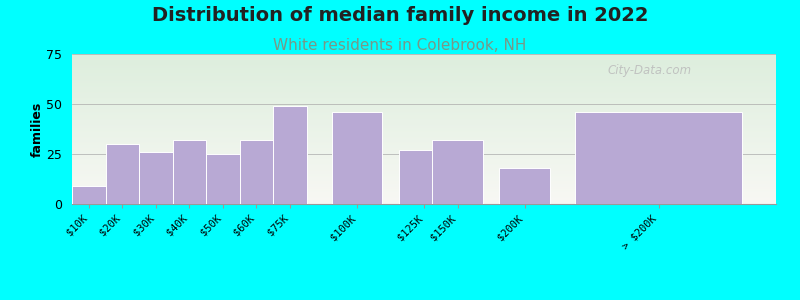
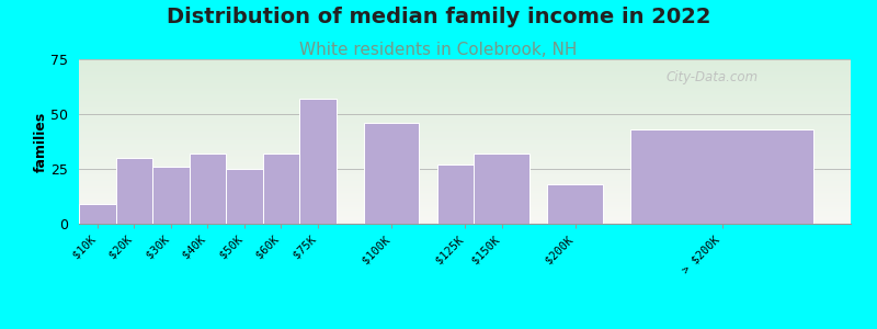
$75K: 49 -> 57
> $200K: 46 -> 43
